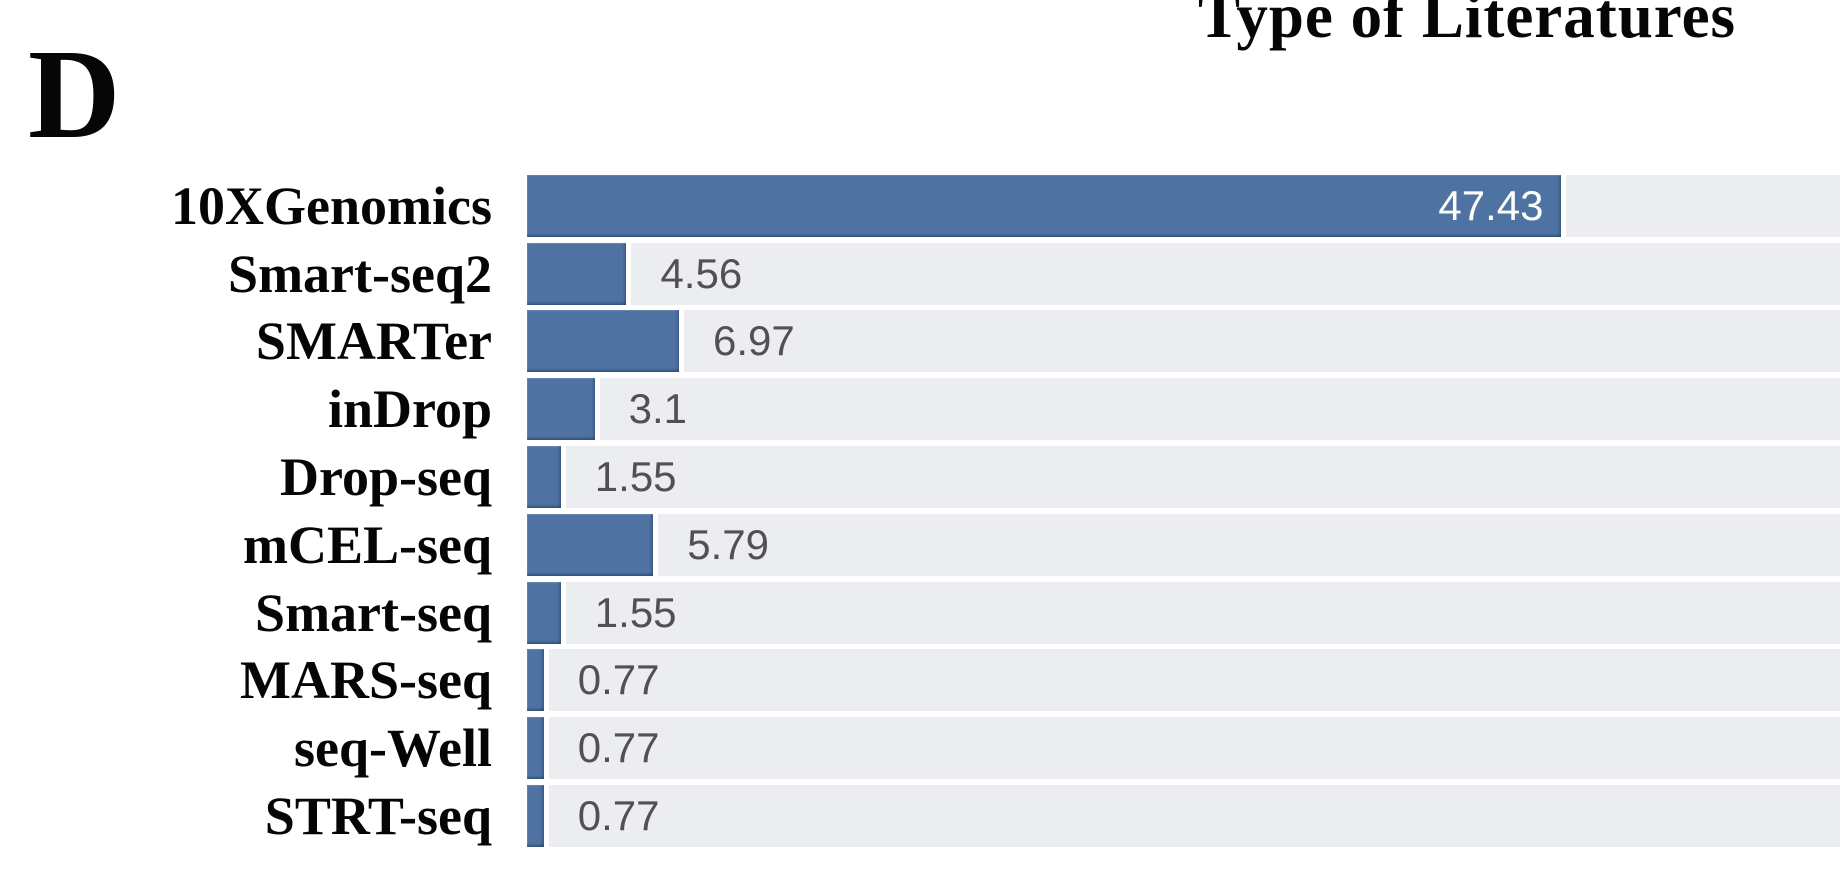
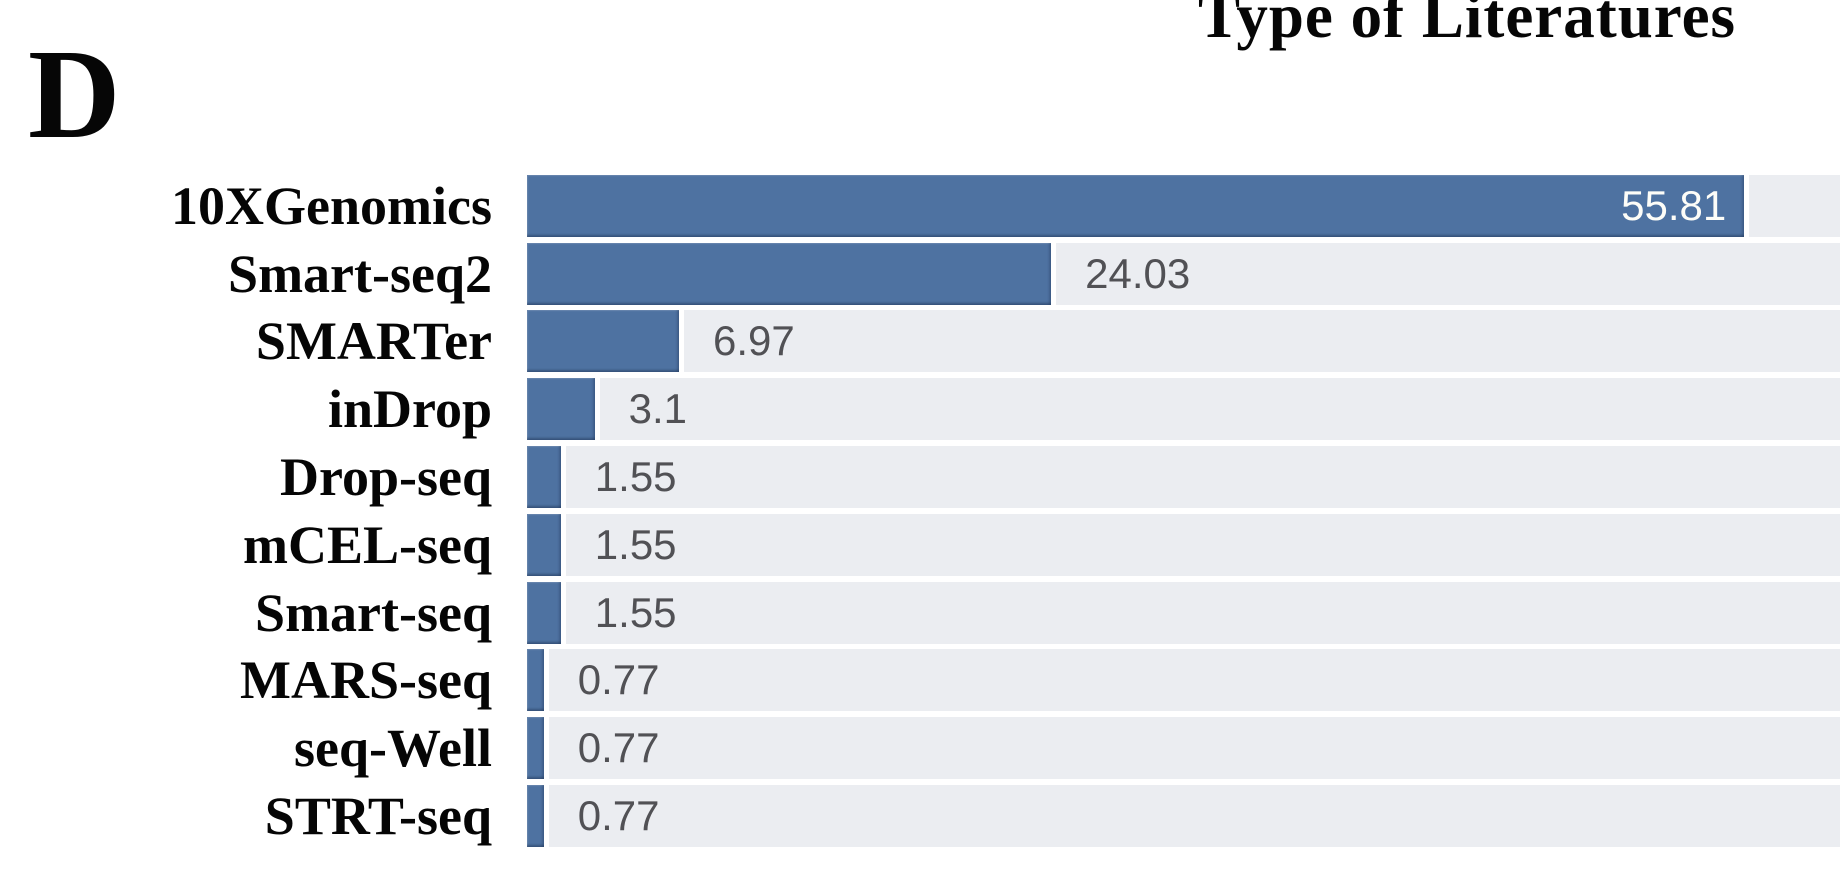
10XGenomics: 47.43 -> 55.81
Smart-seq2: 4.56 -> 24.03
mCEL-seq: 5.79 -> 1.55
